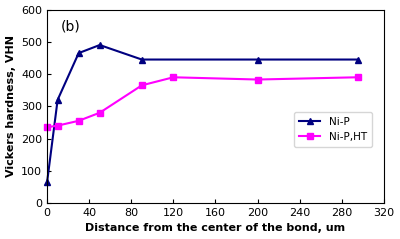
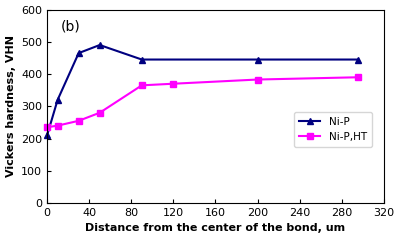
Ni-P/0: 65 -> 210
Ni-P,HT/120: 390 -> 370
